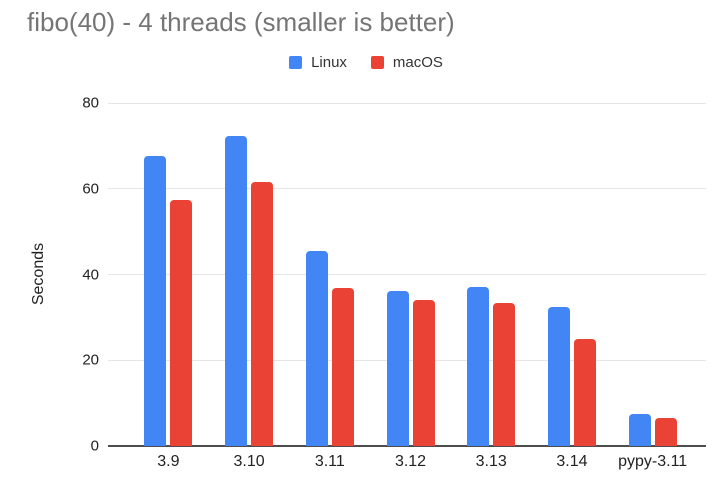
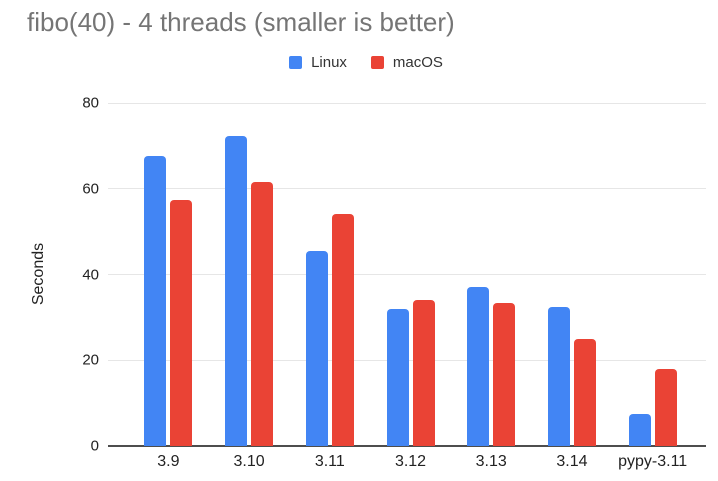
macOS/3.11: 37 -> 54
Linux/3.12: 36 -> 32
macOS/pypy-3.11: 7 -> 18
